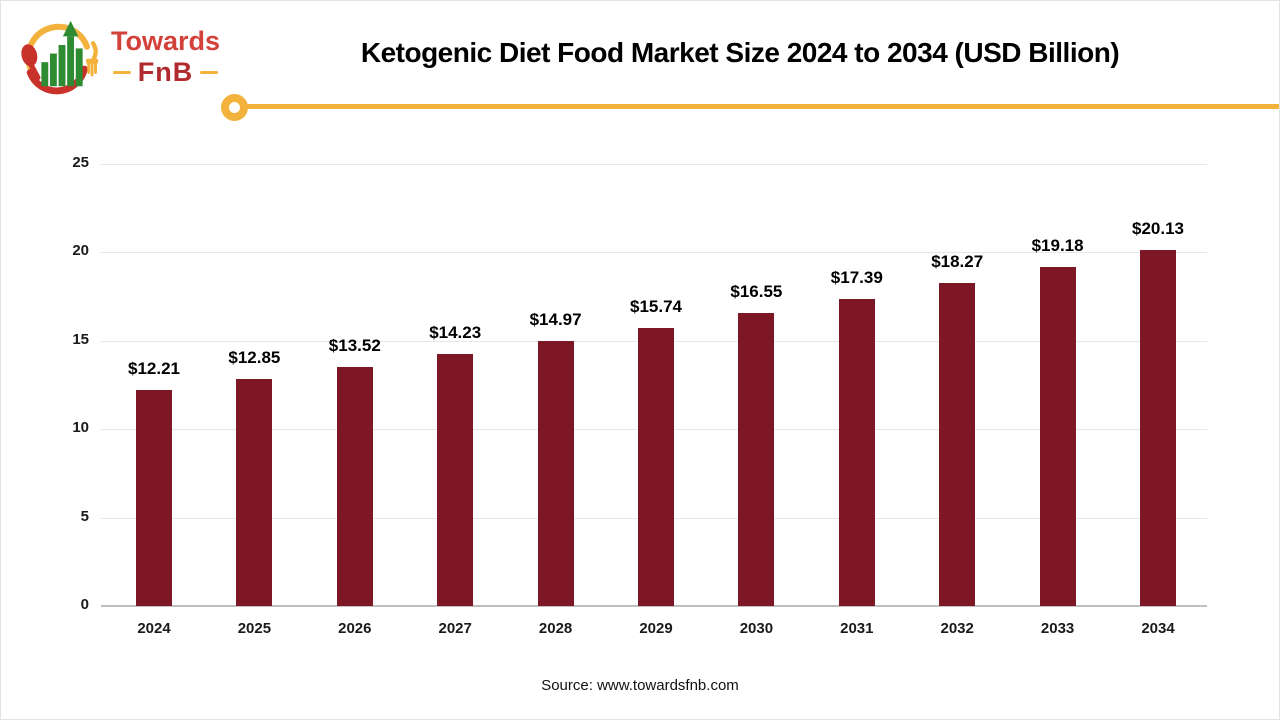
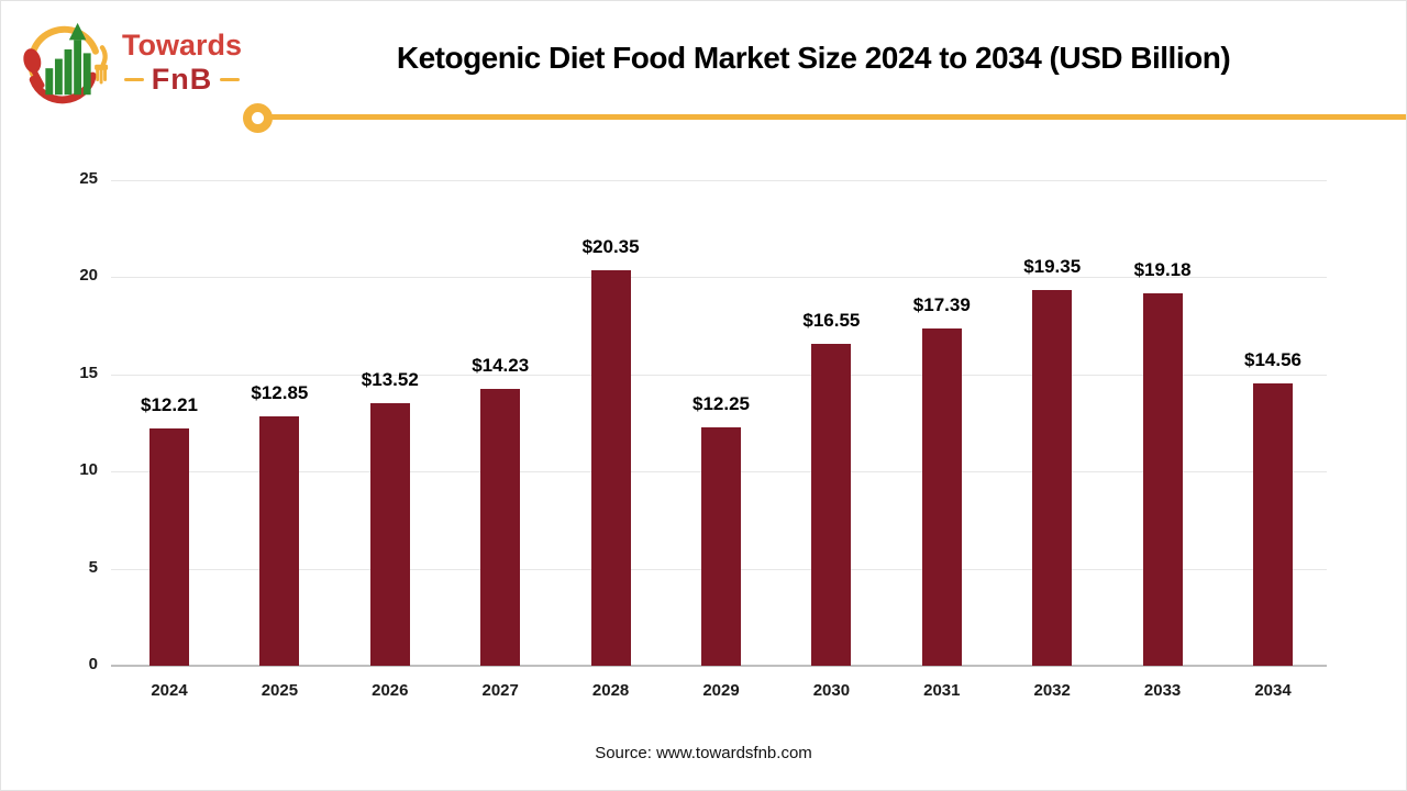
2028: $14.97 -> $20.35
2029: $15.74 -> $12.25
2032: $18.27 -> $19.35
2034: $20.13 -> $14.56
